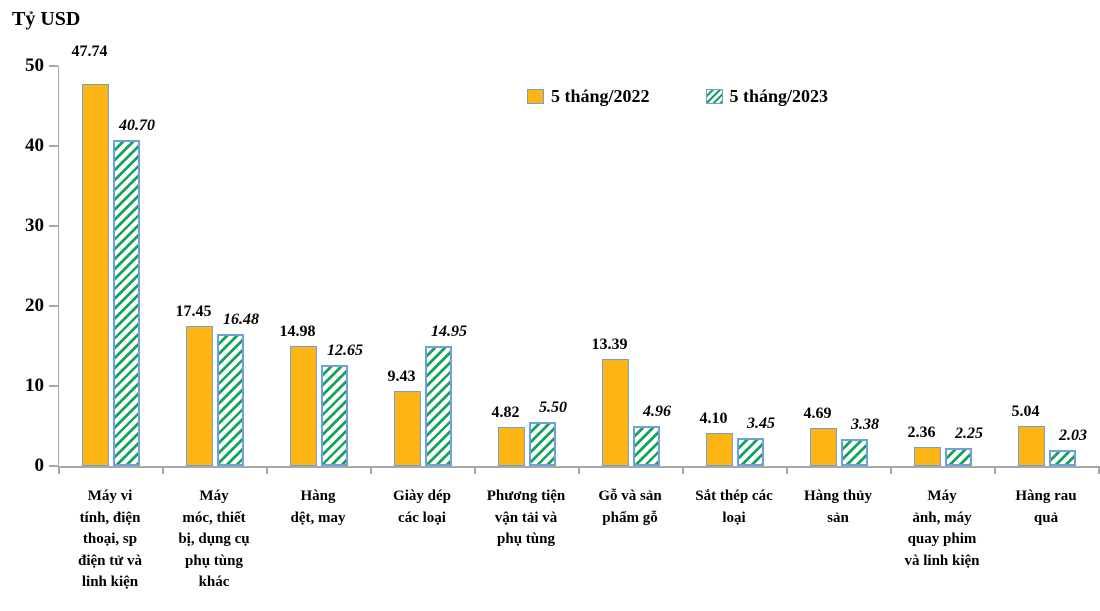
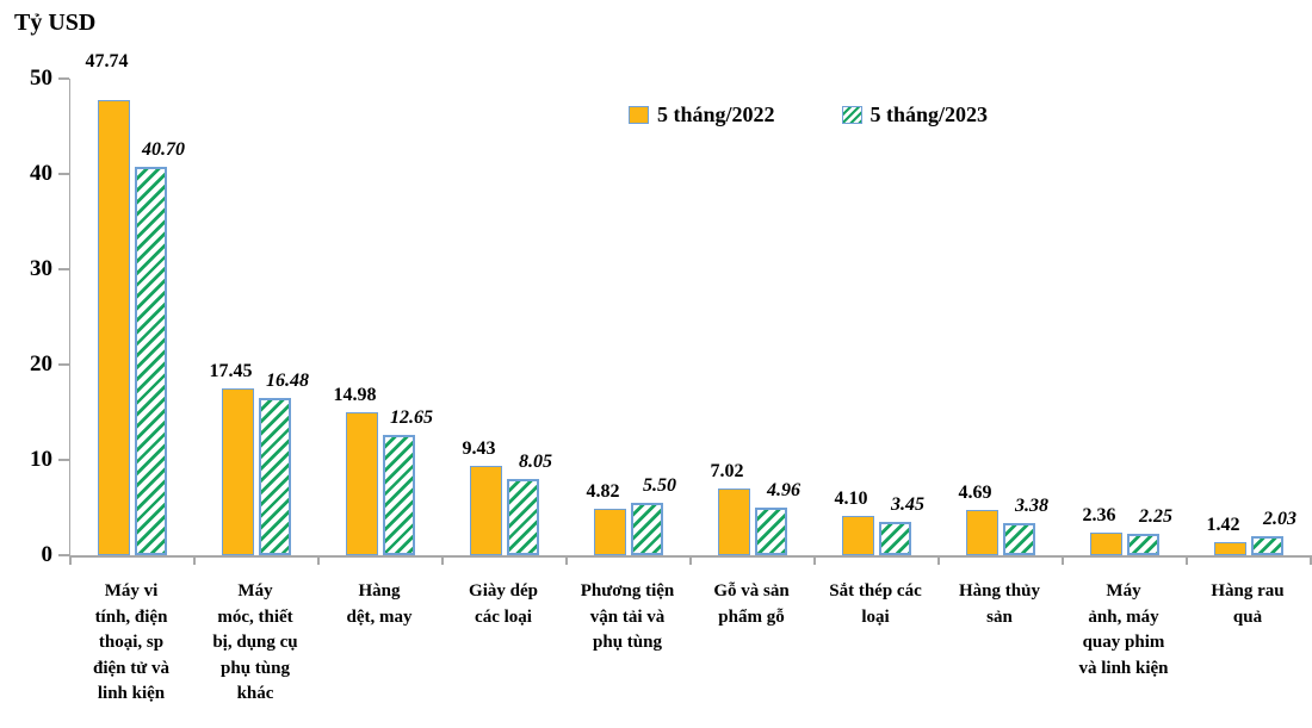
5 tháng/2023/Giày dép các loại: 14.95 -> 8.05
5 tháng/2022/Gỗ và sản phẩm gỗ: 13.39 -> 7.02
5 tháng/2022/Hàng rau quả: 5.04 -> 1.42
